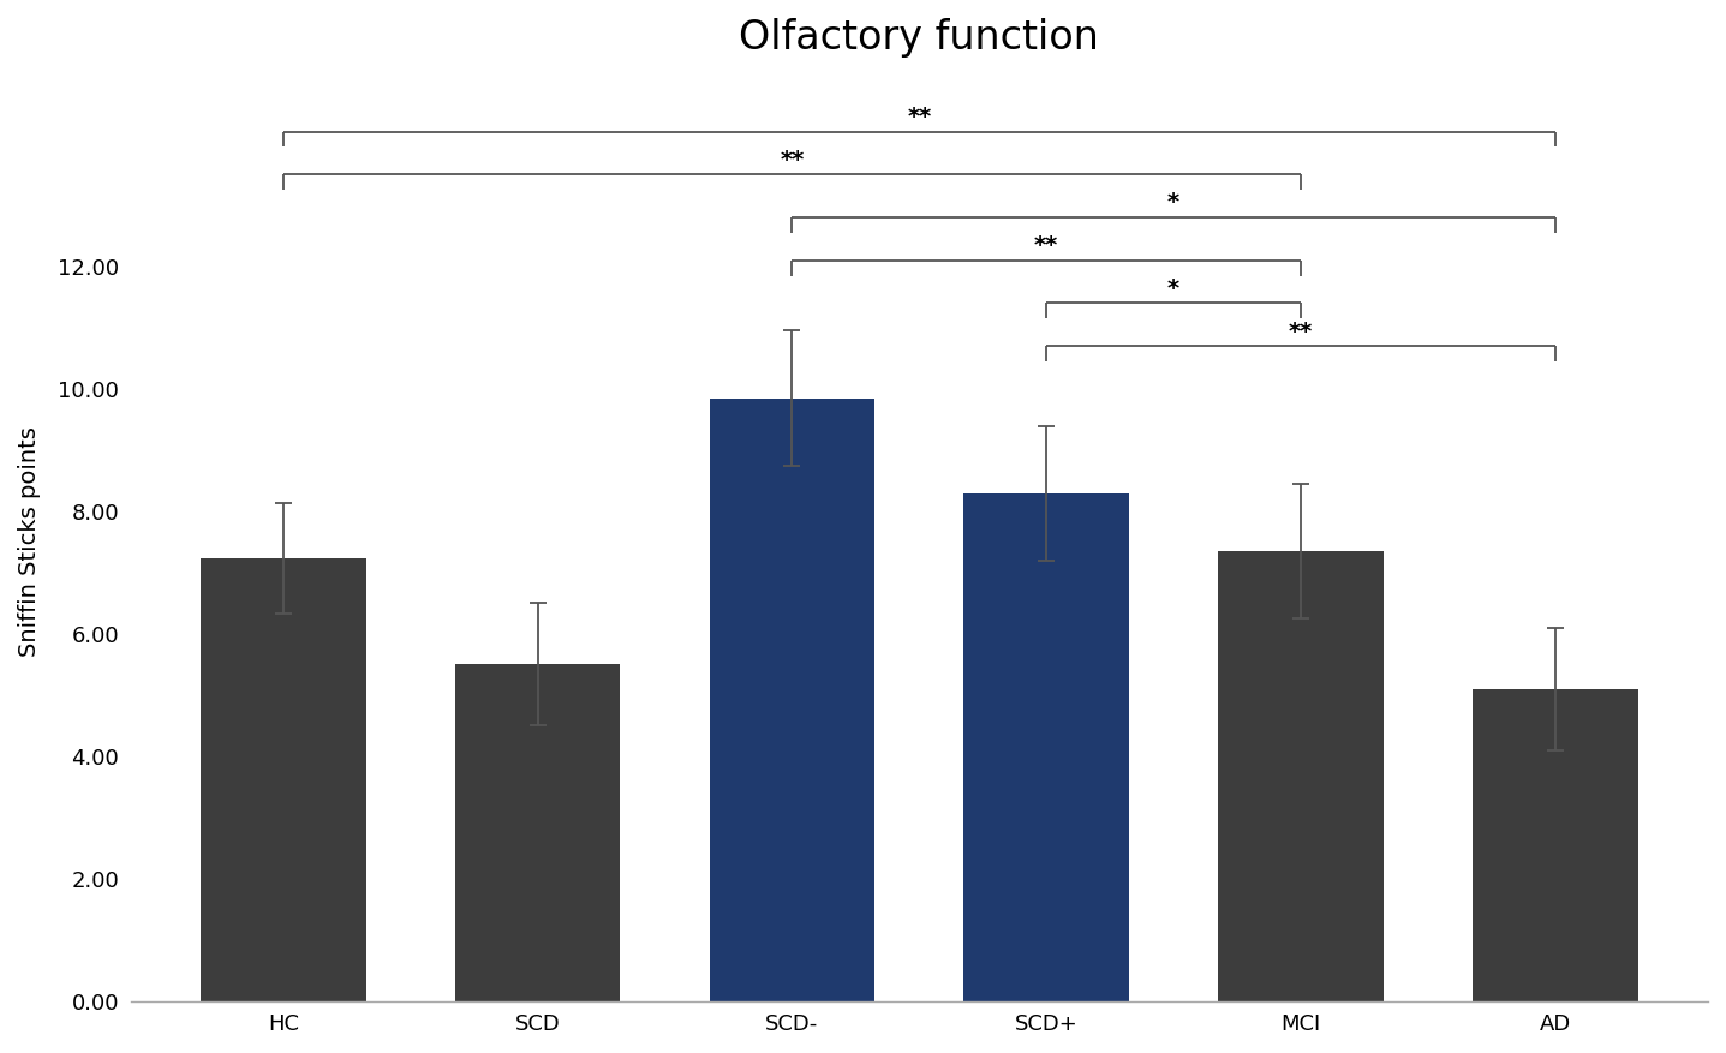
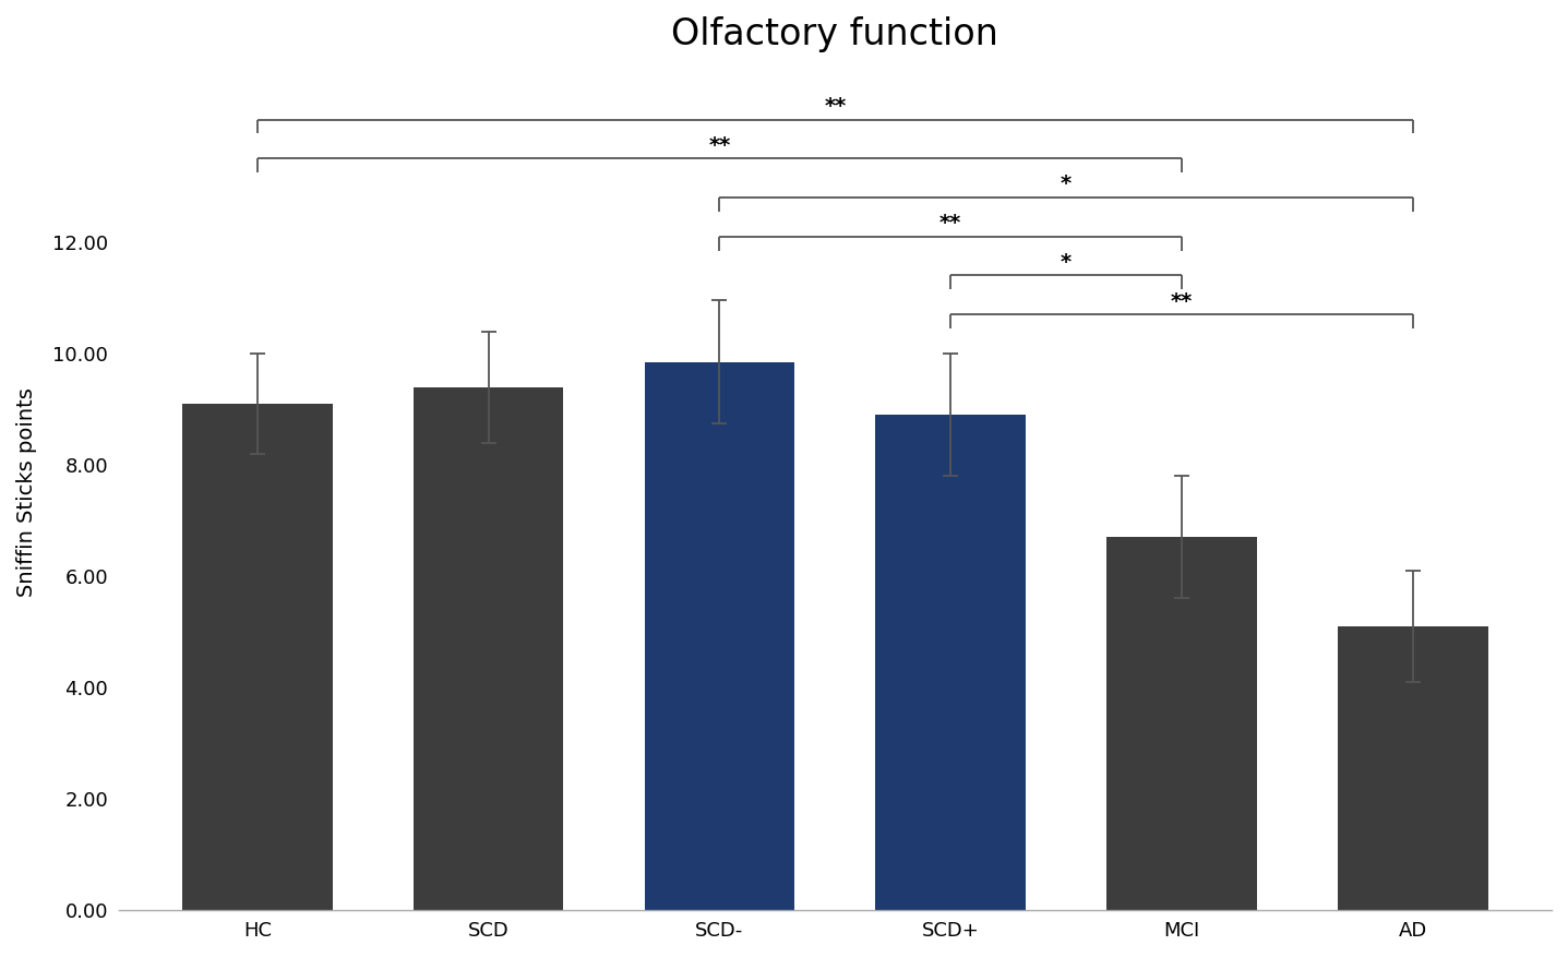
HC: 7.24 -> 9.10
SCD: 5.52 -> 9.40
SCD+: 8.30 -> 8.90
MCI: 7.36 -> 6.70
